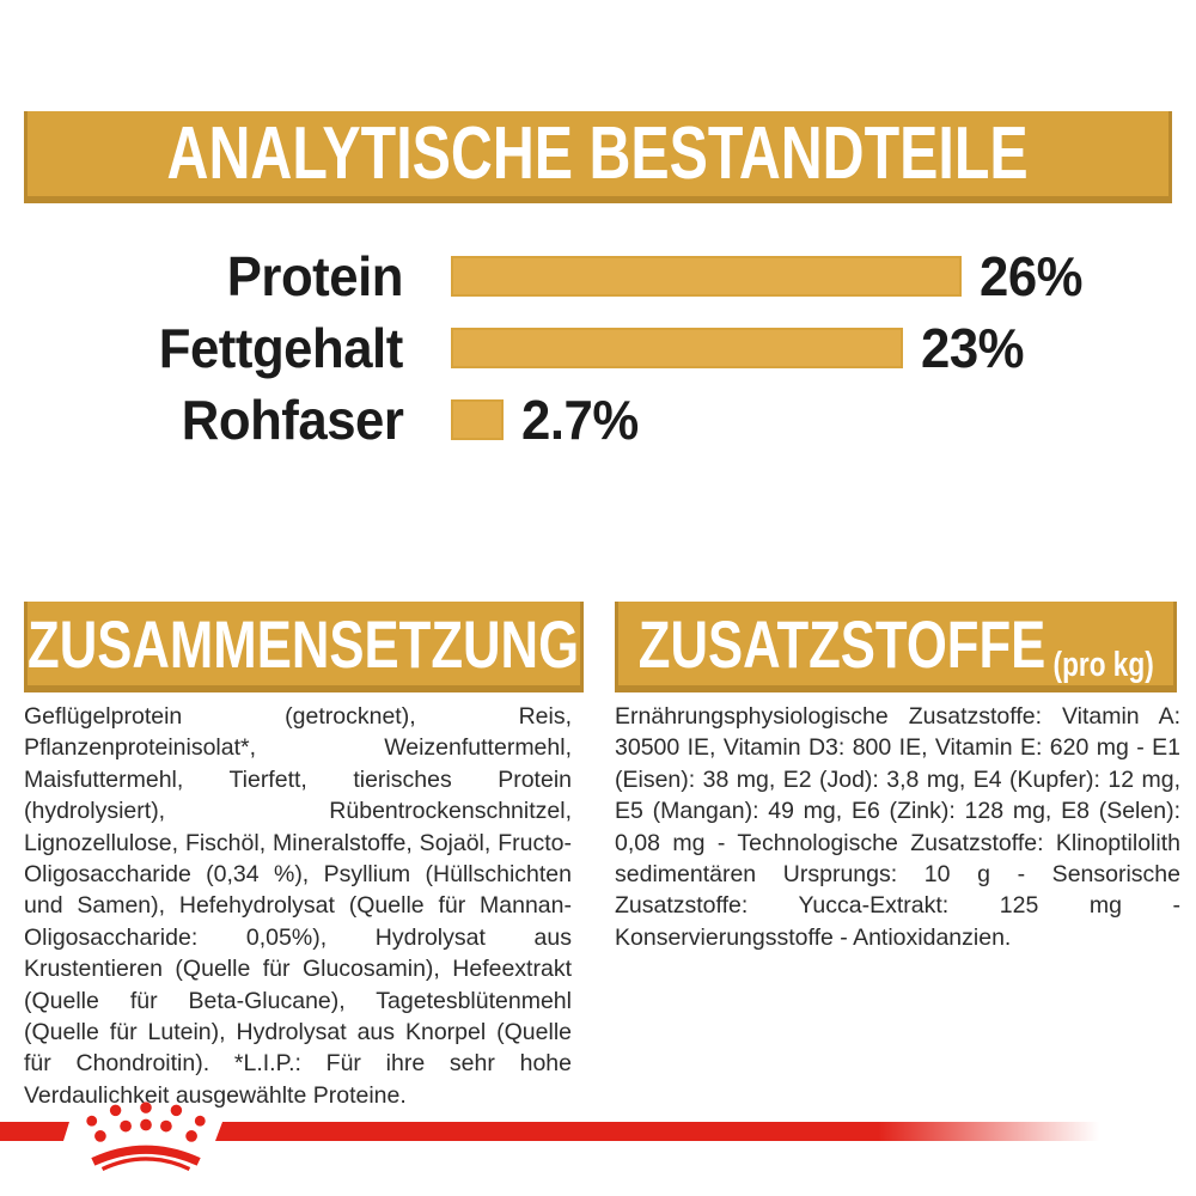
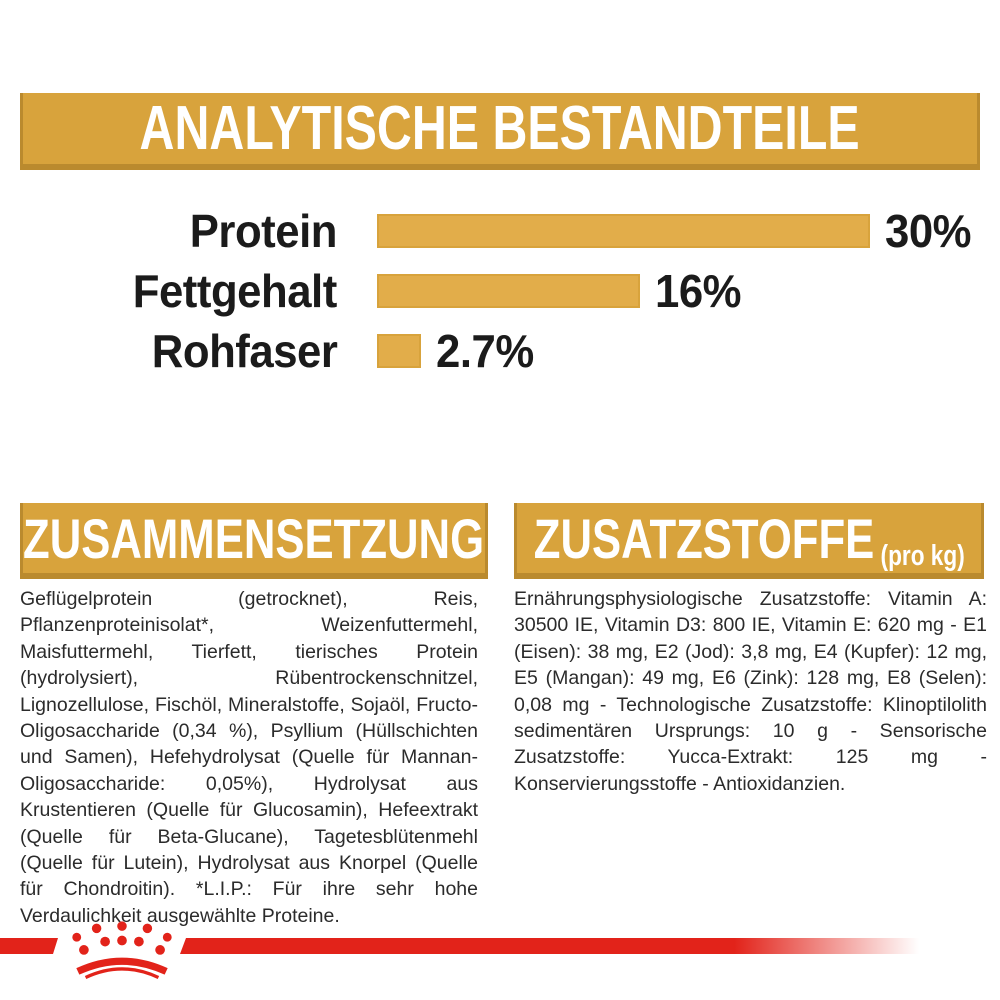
Protein: 26% -> 30%
Fettgehalt: 23% -> 16%
